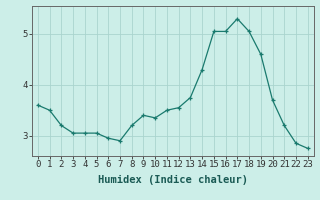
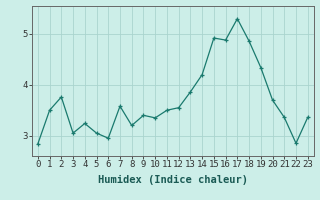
0: 3.60 -> 2.84
2: 3.20 -> 3.76
4: 3.05 -> 3.24
7: 2.90 -> 3.58
13: 3.75 -> 3.86
14: 4.30 -> 4.20
15: 5.05 -> 4.92
16: 5.05 -> 4.88
18: 5.05 -> 4.86
19: 4.60 -> 4.34
21: 3.20 -> 3.36
23: 2.75 -> 3.36
